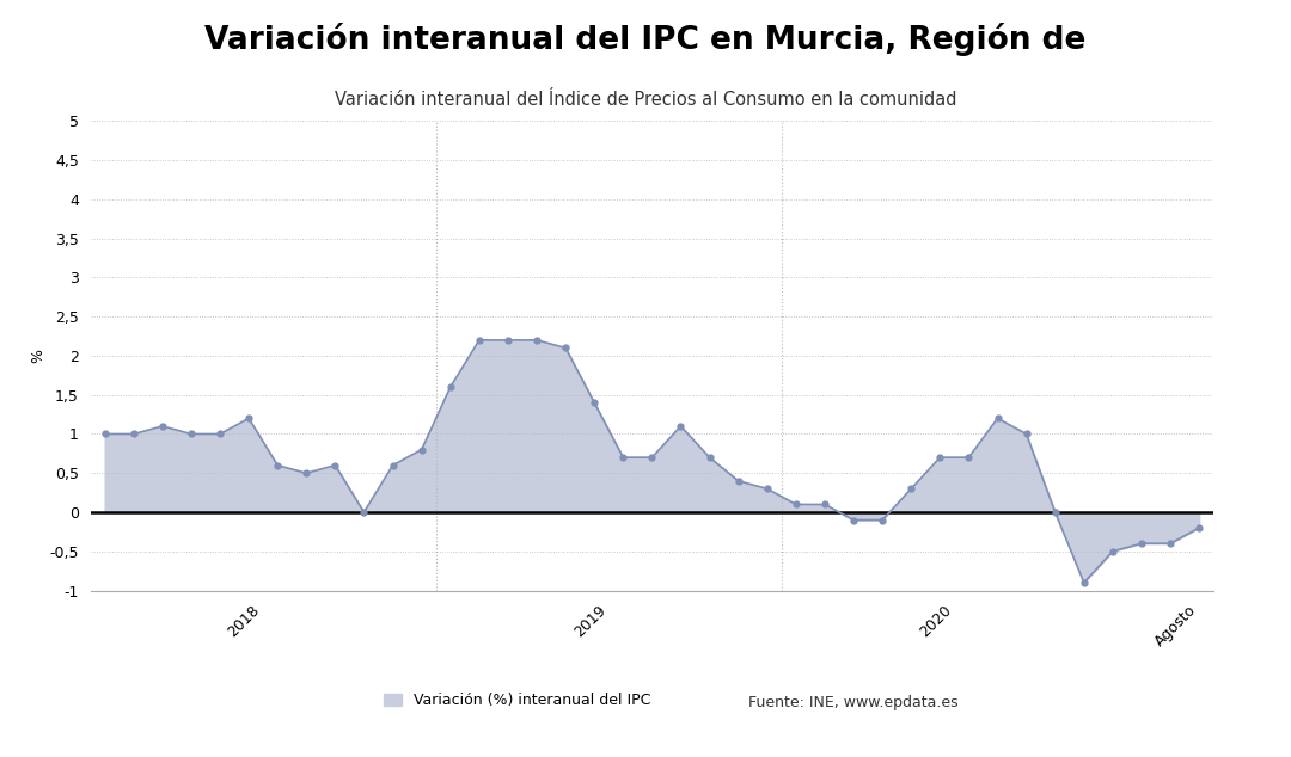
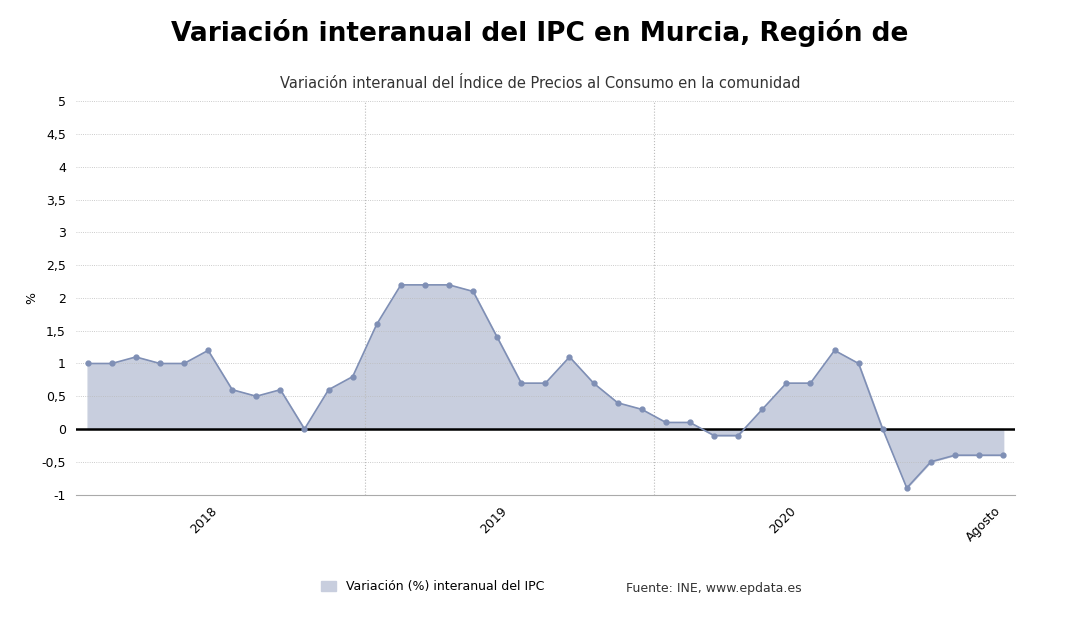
Agosto: -0,2 -> -0,4
